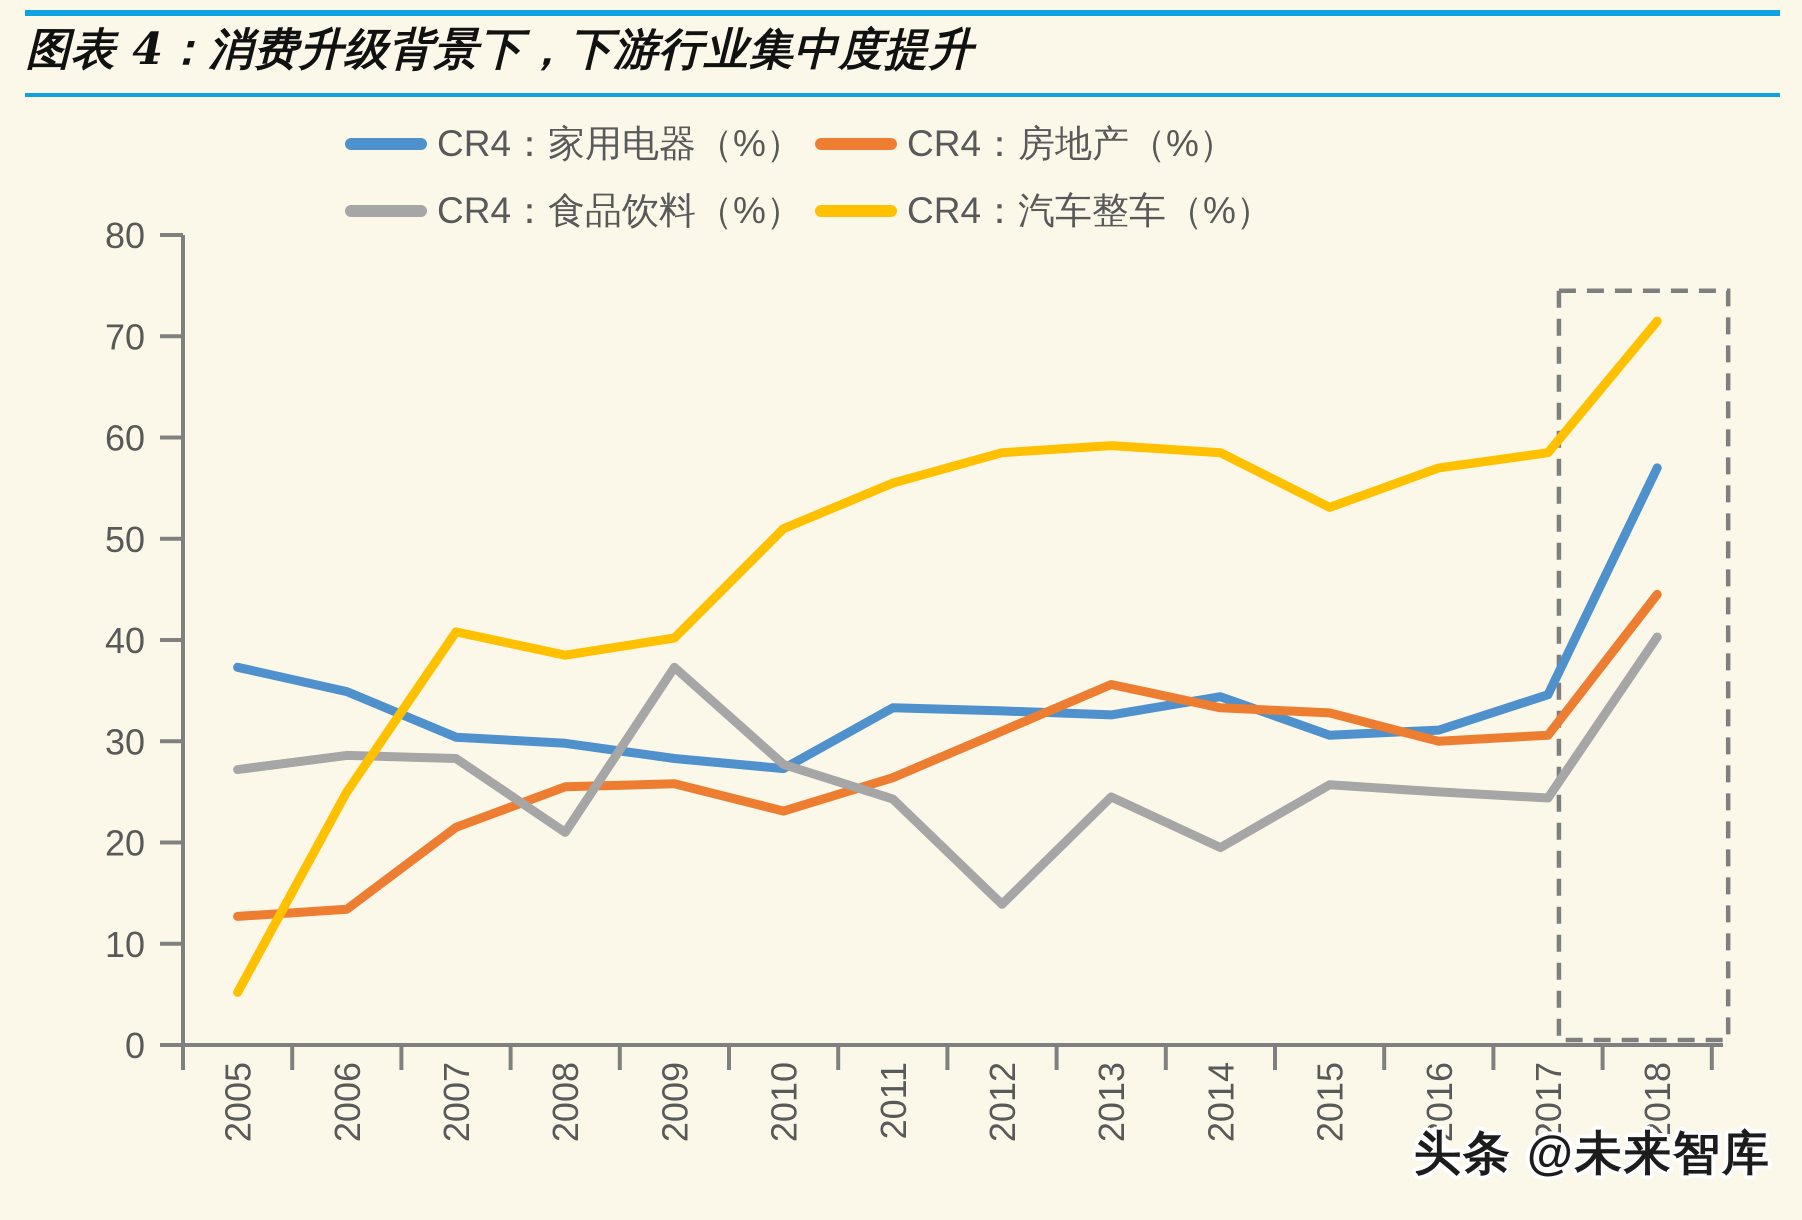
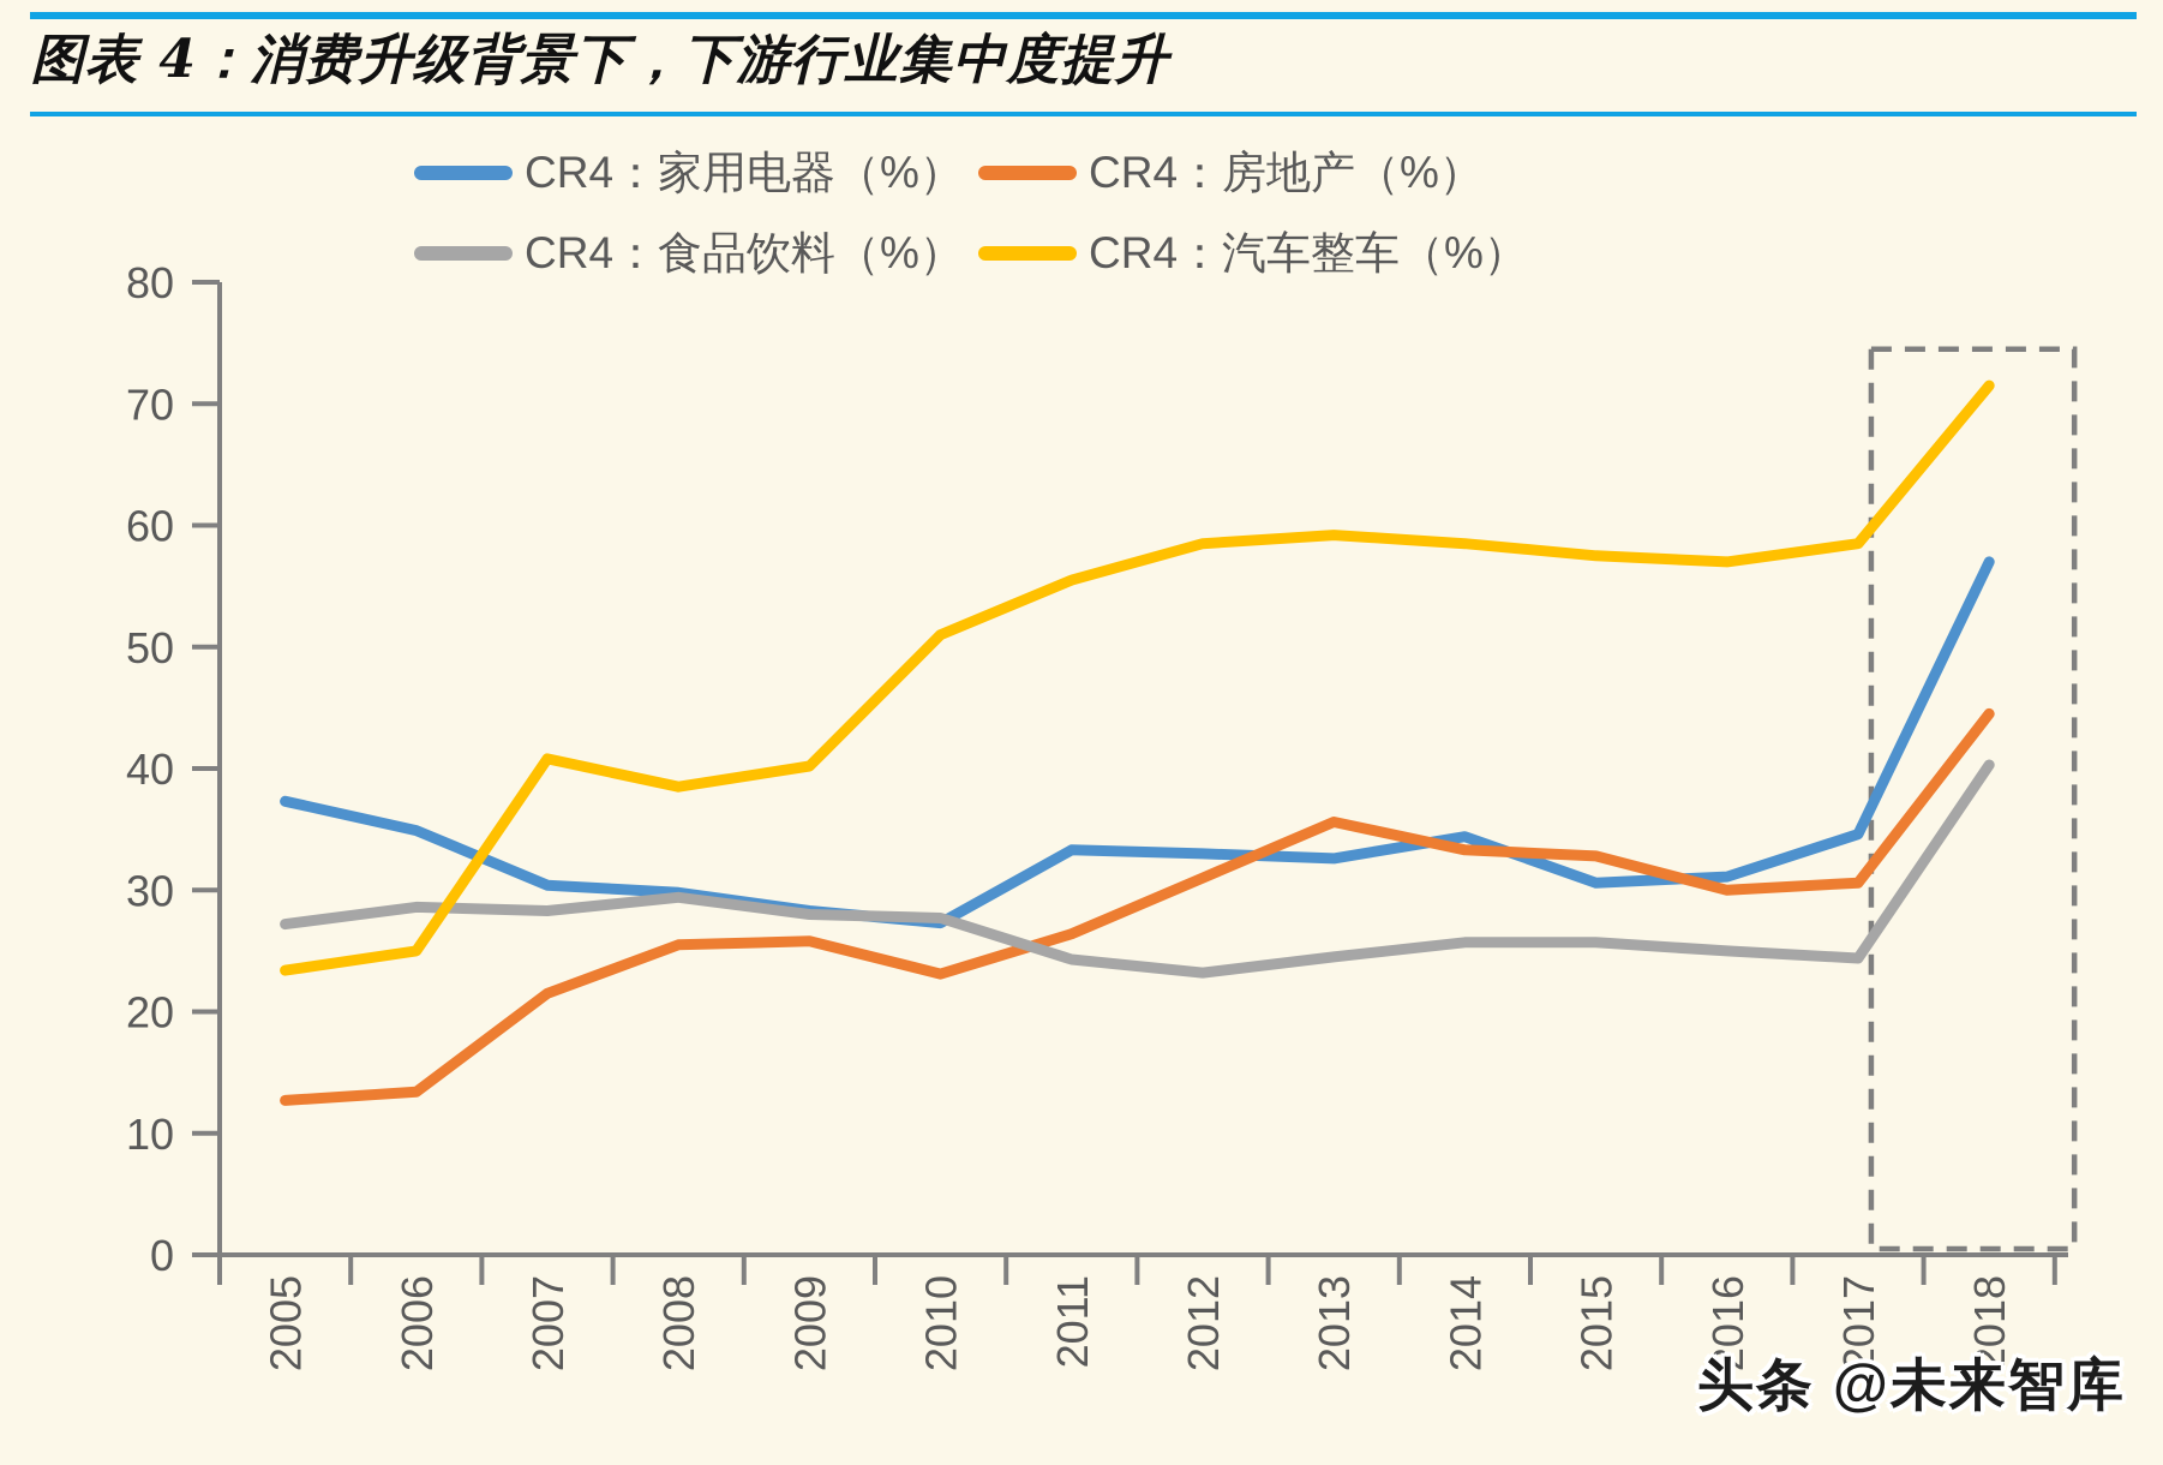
CR4：汽车整车（%）/2005: 5.2 -> 23.4
CR4：食品饮料（%）/2008: 21.0 -> 29.4
CR4：食品饮料（%）/2009: 37.3 -> 28.0
CR4：食品饮料（%）/2012: 13.9 -> 23.2
CR4：食品饮料（%）/2014: 19.5 -> 25.7
CR4：汽车整车（%）/2015: 53.1 -> 57.5
